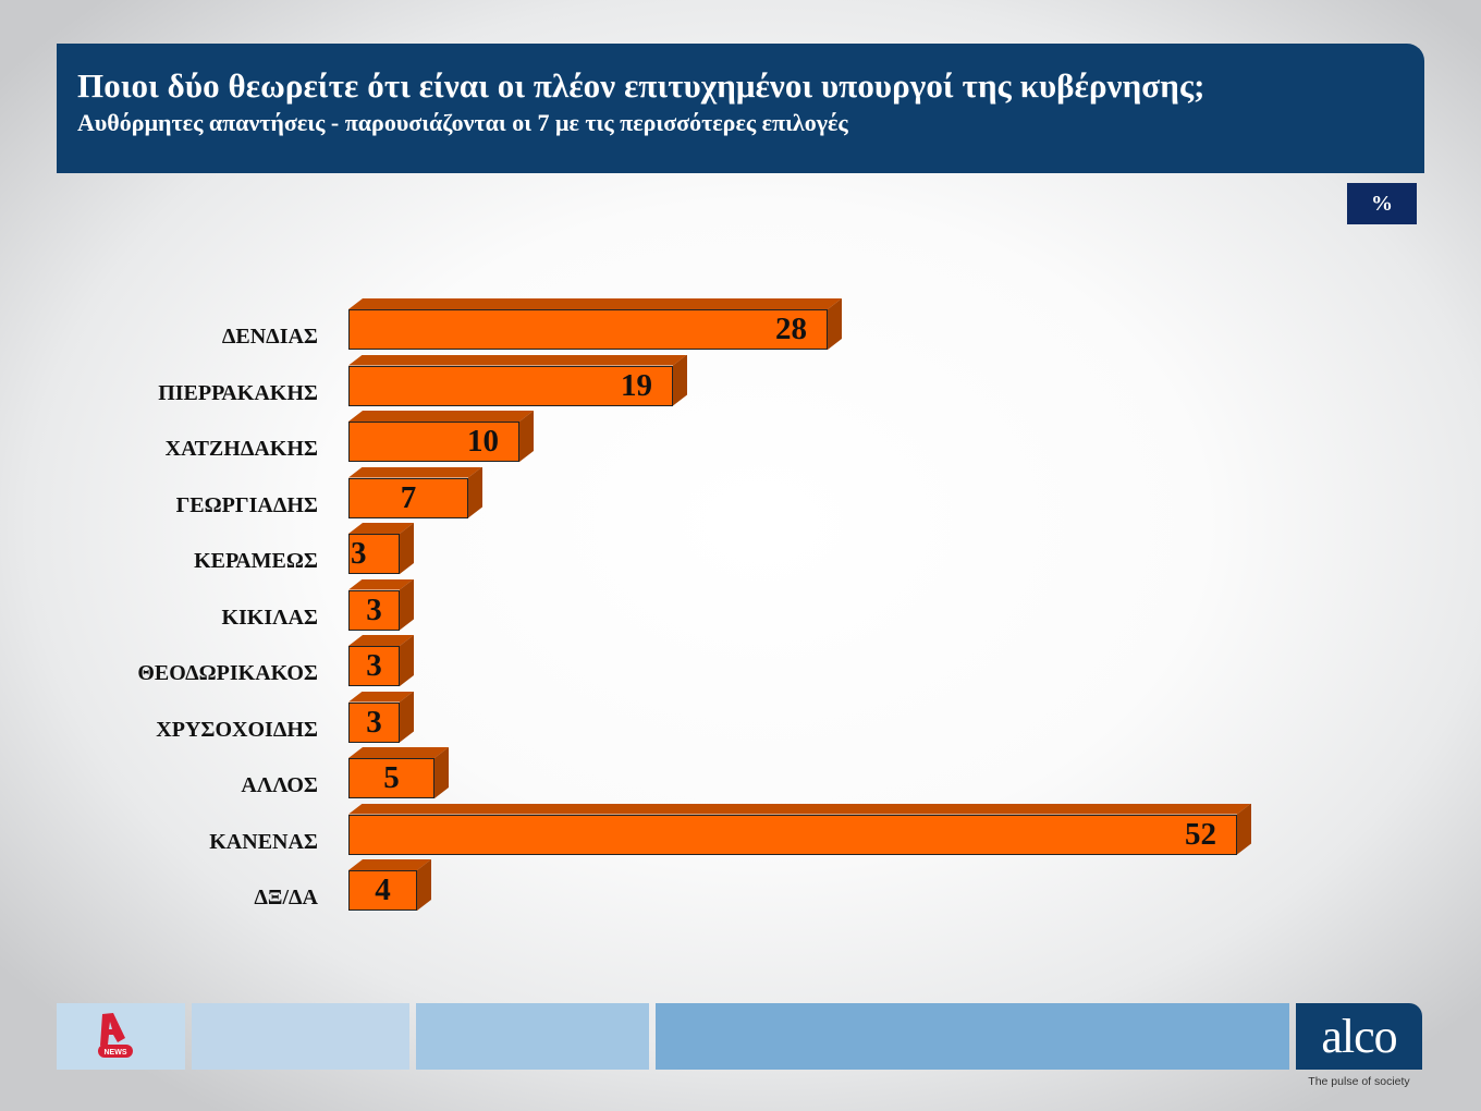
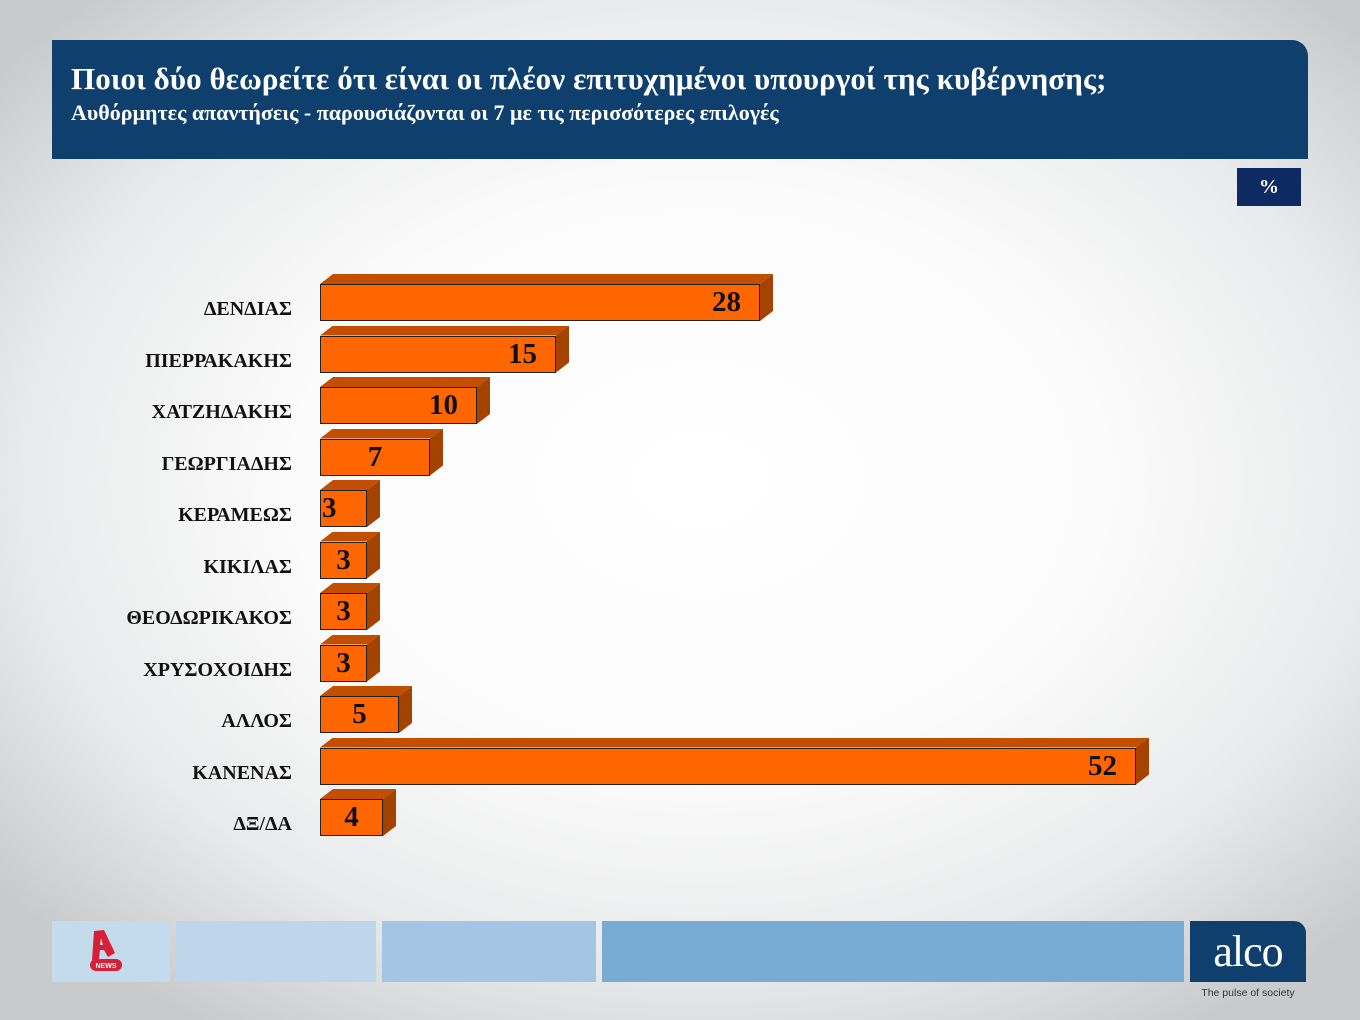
ΠΙΕΡΡΑΚΑΚΗΣ: 19 -> 15
